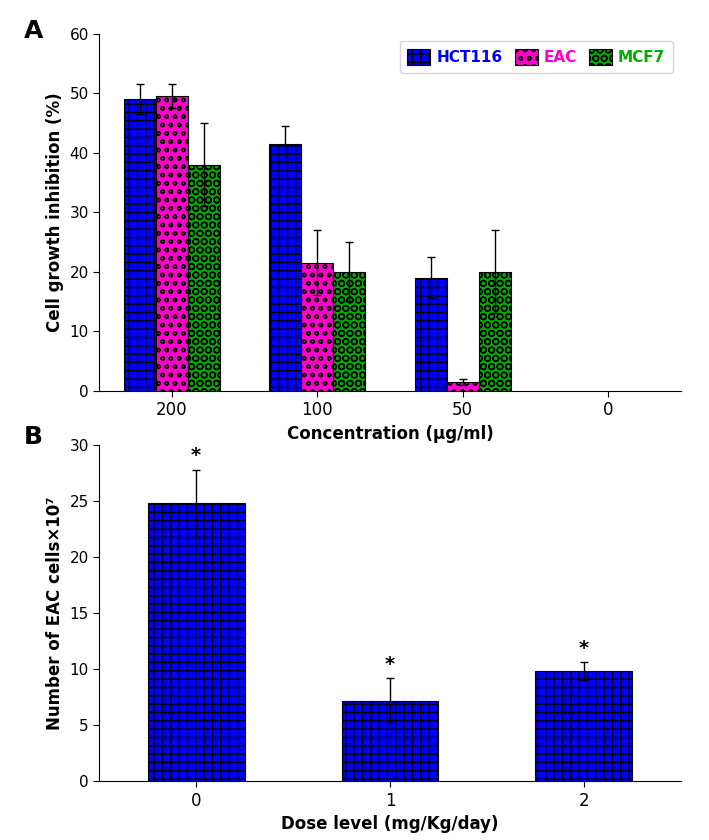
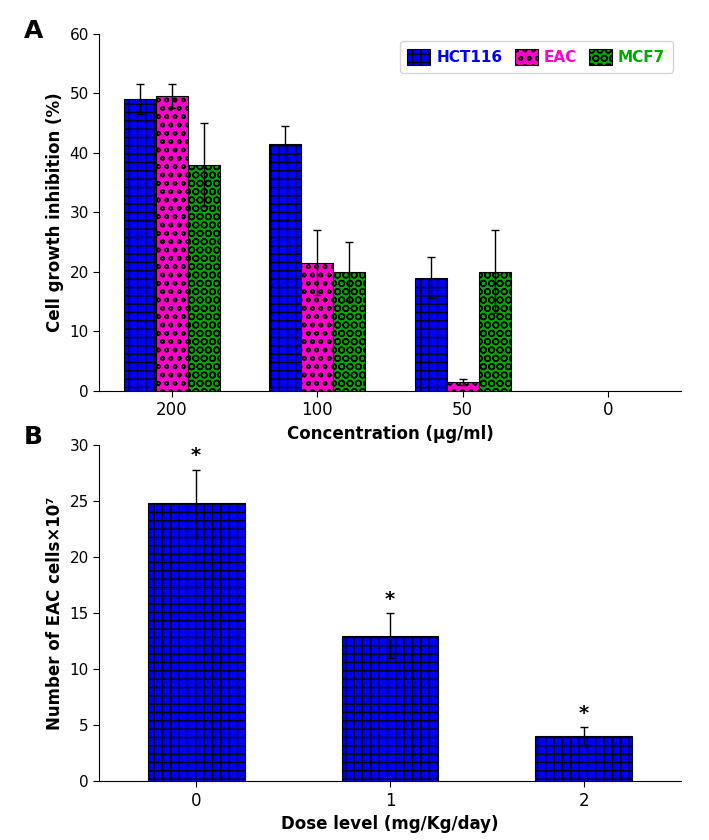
1: 7.2 -> 13.0
2: 9.8 -> 4.0
